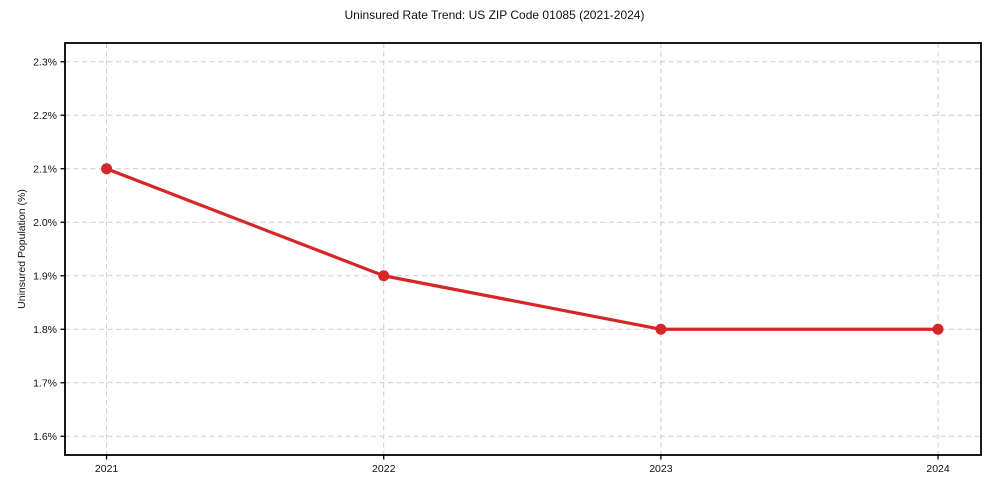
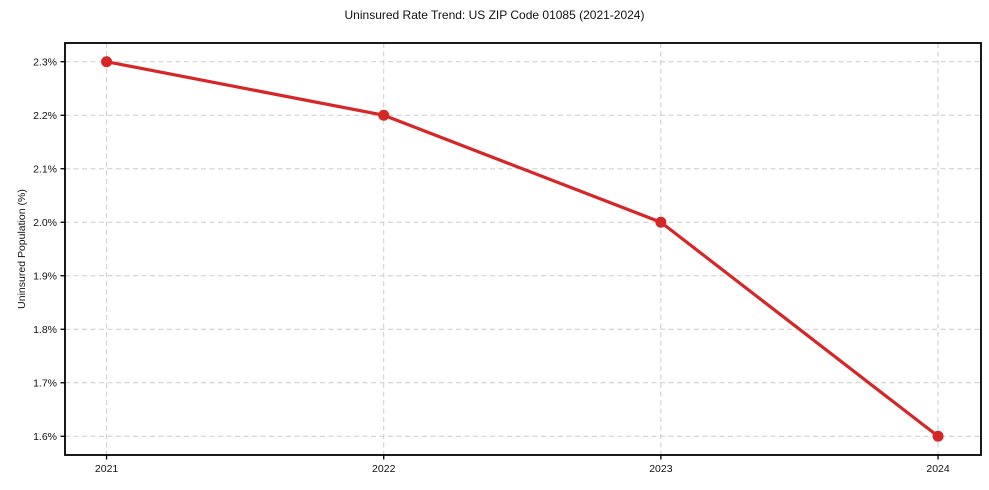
2021: 2.1% -> 2.3%
2022: 1.9% -> 2.2%
2023: 1.8% -> 2.0%
2024: 1.8% -> 1.6%
